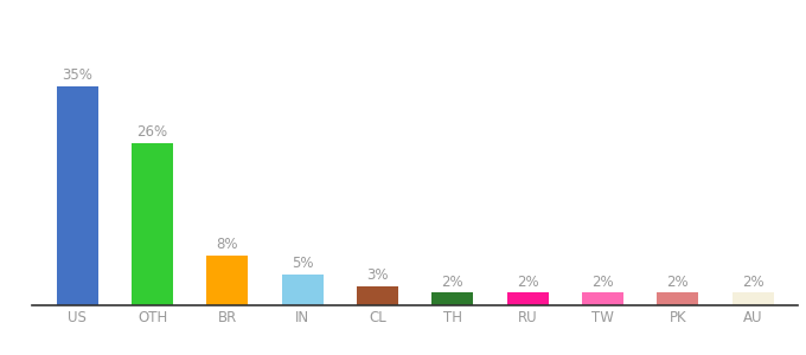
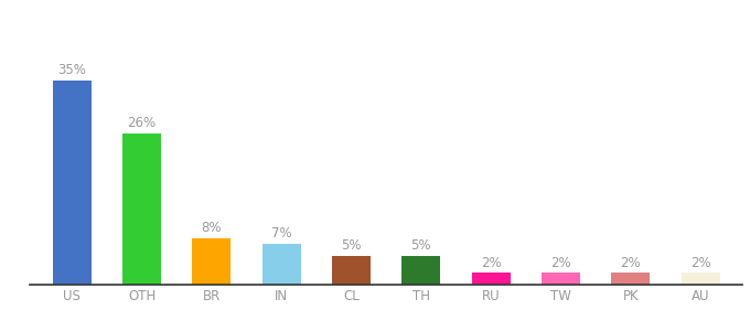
IN: 5% -> 7%
CL: 3% -> 5%
TH: 2% -> 5%
